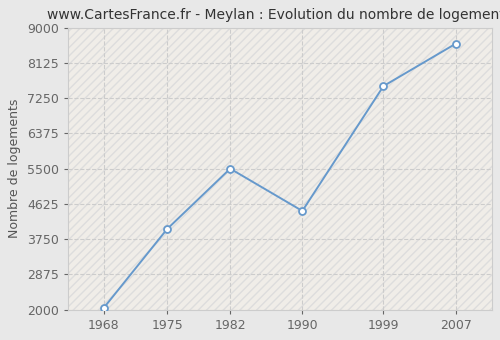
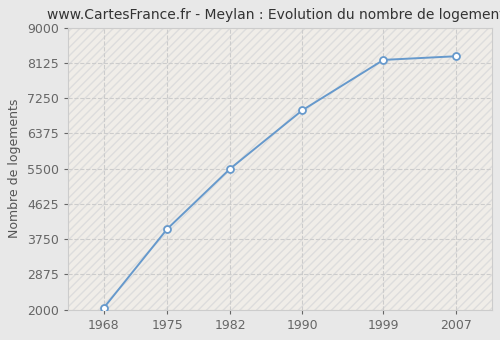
1990: 4450 -> 6950
1999: 7550 -> 8200
2007: 8600 -> 8290
